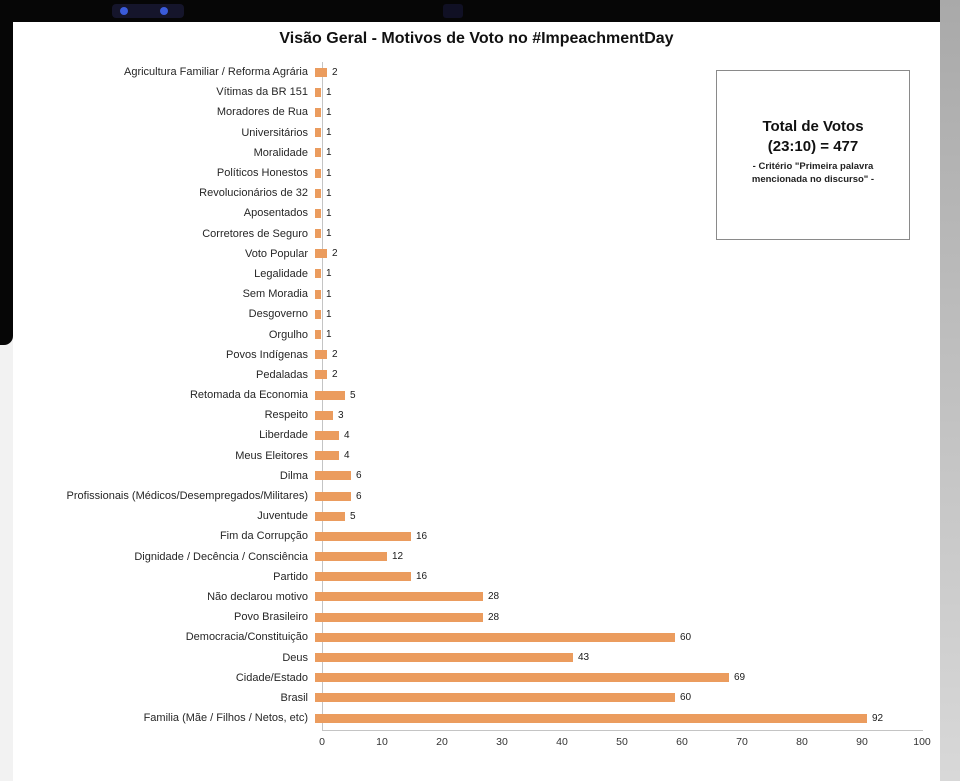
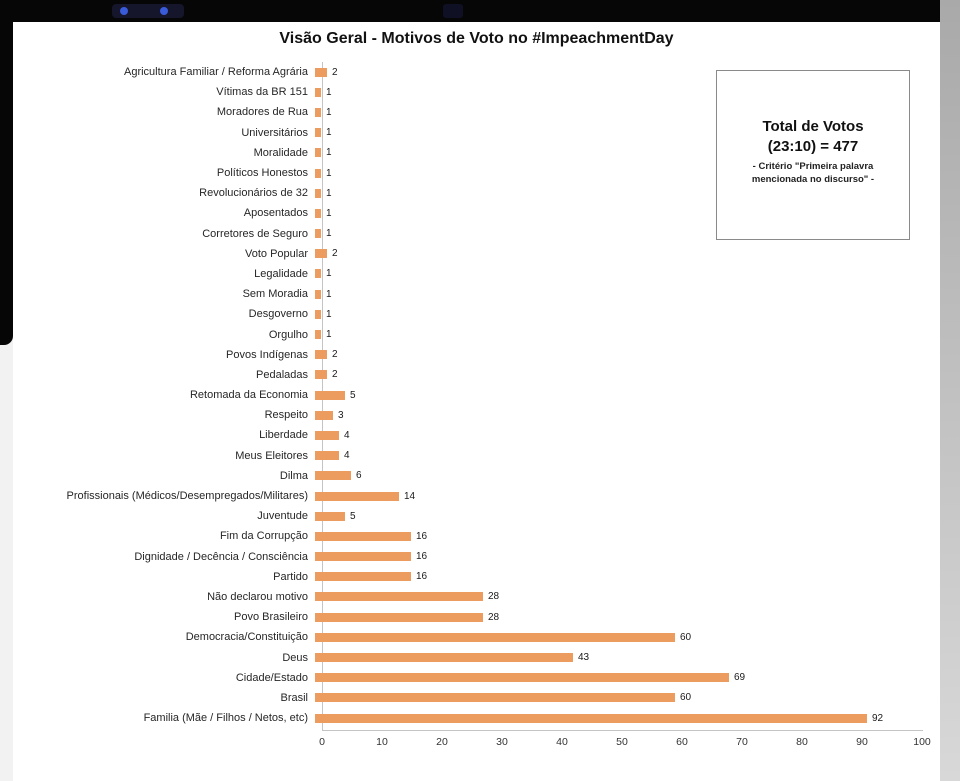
Profissionais (Médicos/Desempregados/Militares): 6 -> 14
Dignidade / Decência / Consciência: 12 -> 16
